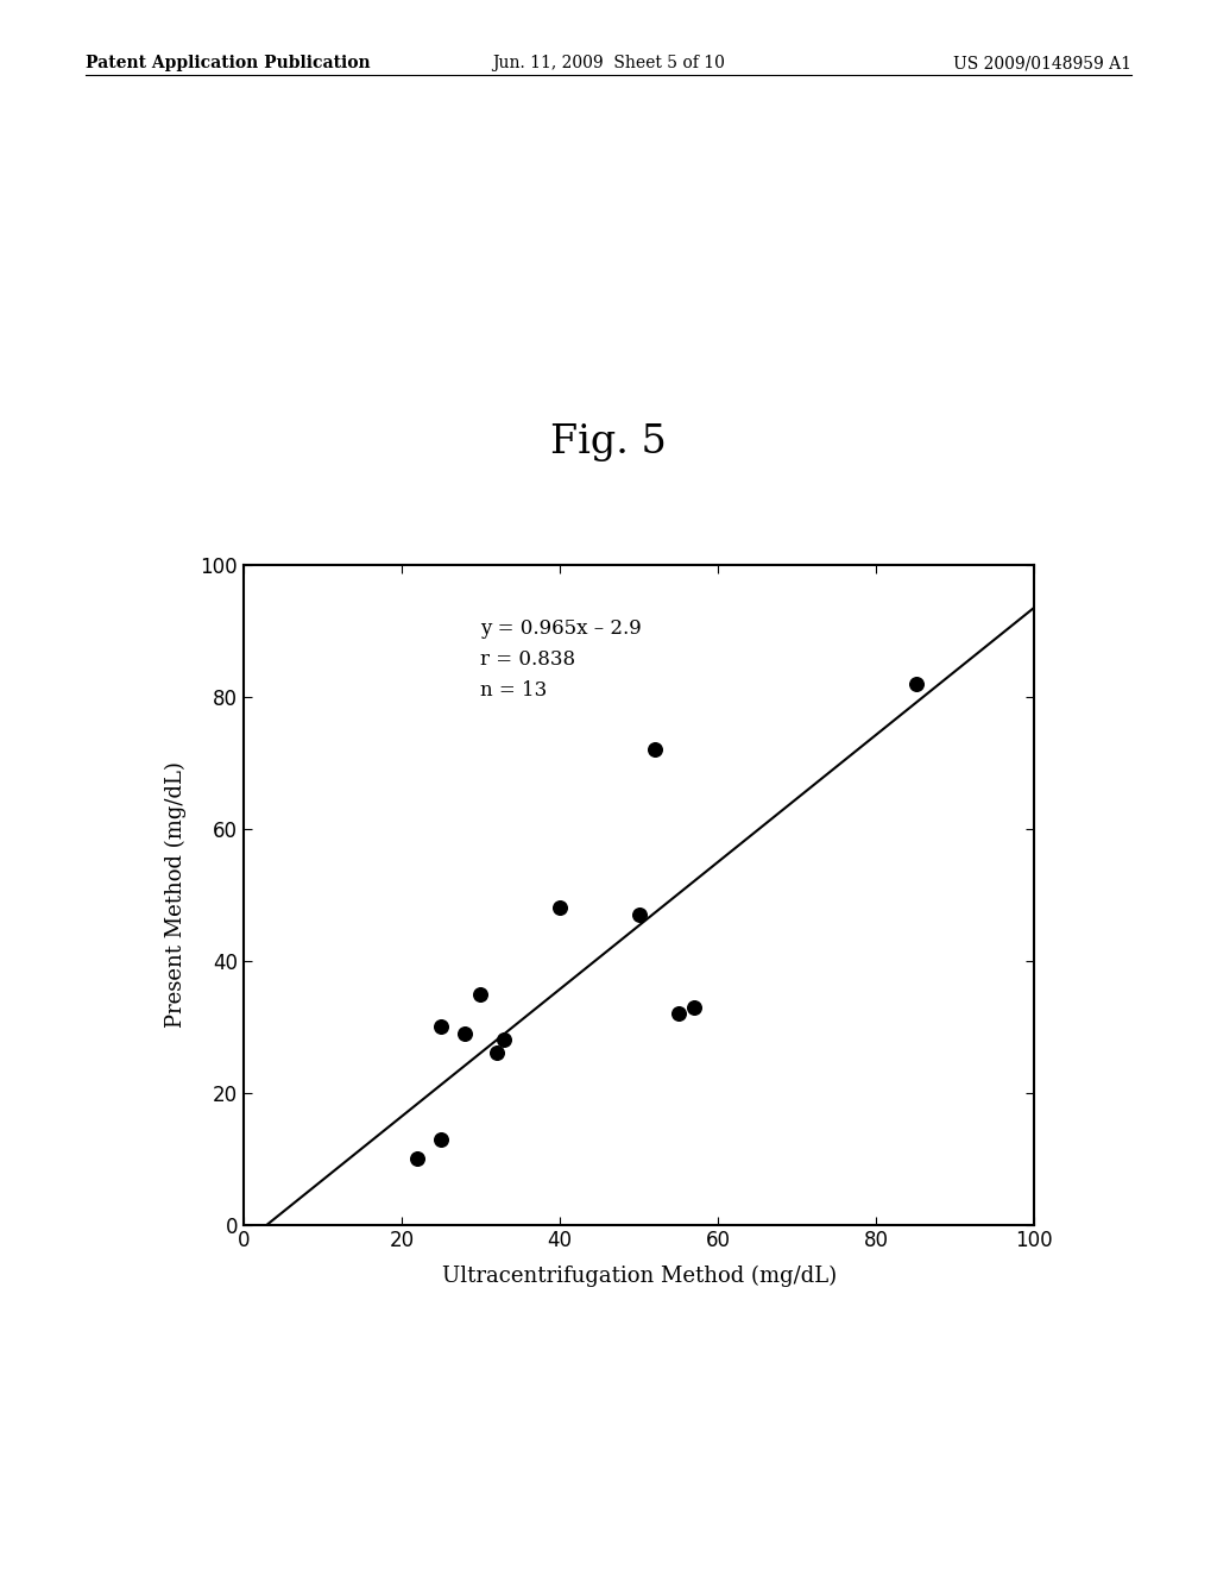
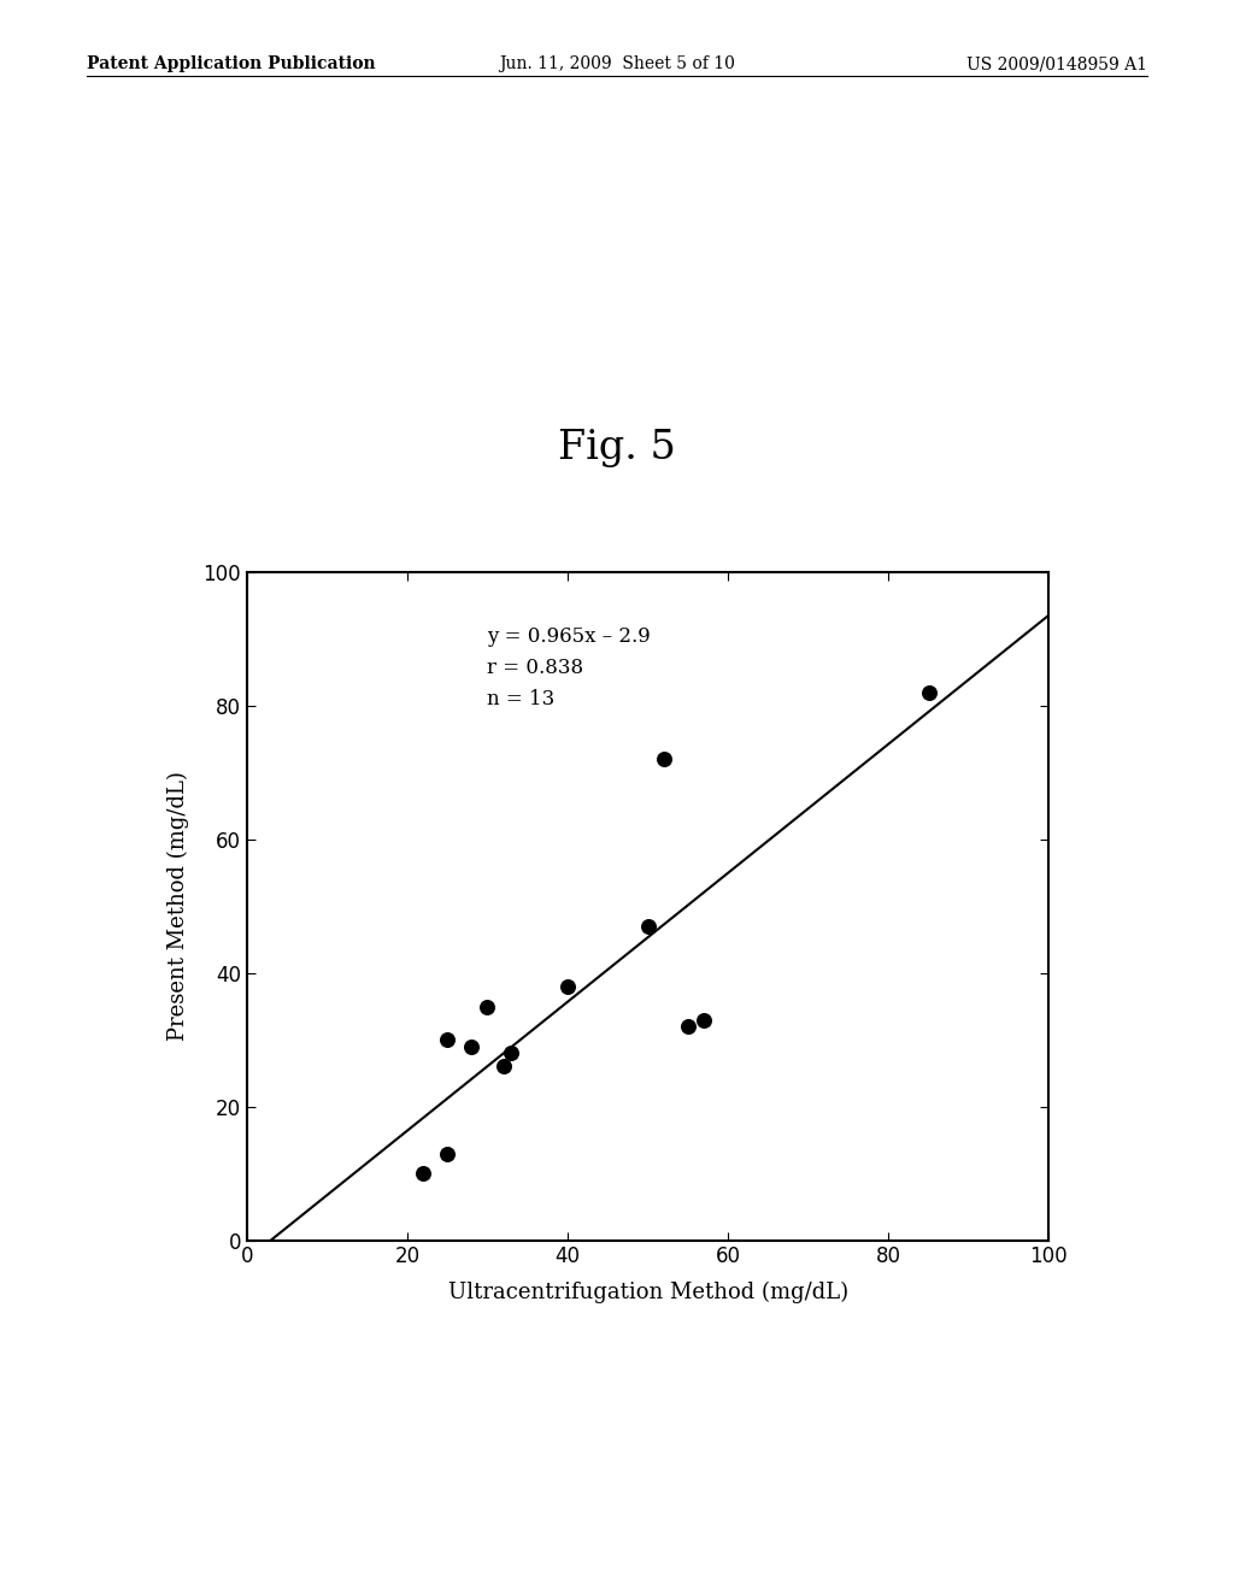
40: 48 -> 38
